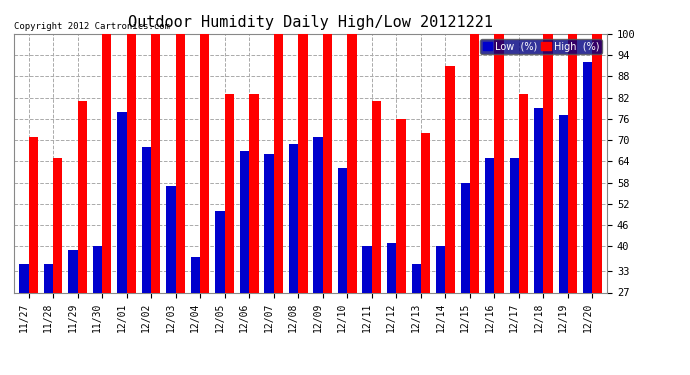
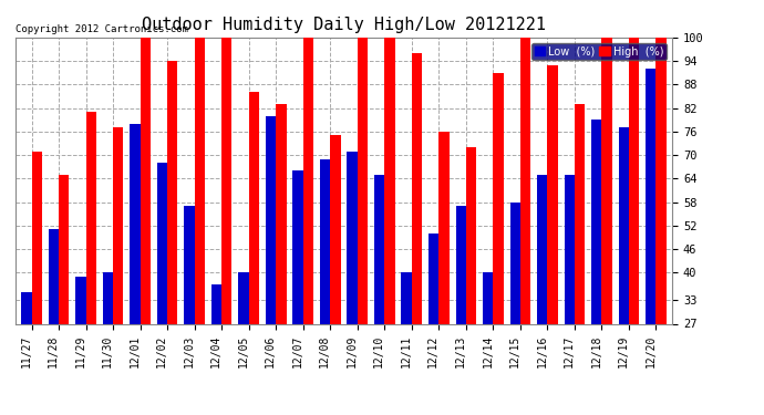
Low (%)/11/28: 35 -> 51
High (%)/11/30: 100 -> 77
High (%)/12/02: 100 -> 94
Low (%)/12/05: 50 -> 40
High (%)/12/05: 83 -> 86
Low (%)/12/06: 67 -> 80
High (%)/12/08: 100 -> 75
Low (%)/12/10: 62 -> 65
High (%)/12/11: 81 -> 96
Low (%)/12/12: 41 -> 50
Low (%)/12/13: 35 -> 57
High (%)/12/16: 100 -> 93
